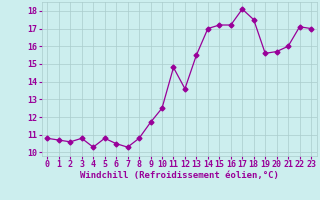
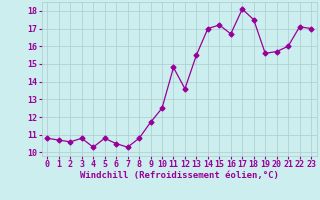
16: 17.2 -> 16.7
